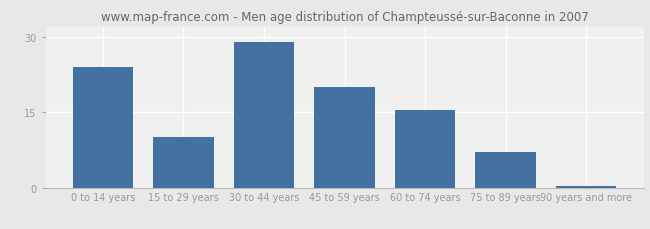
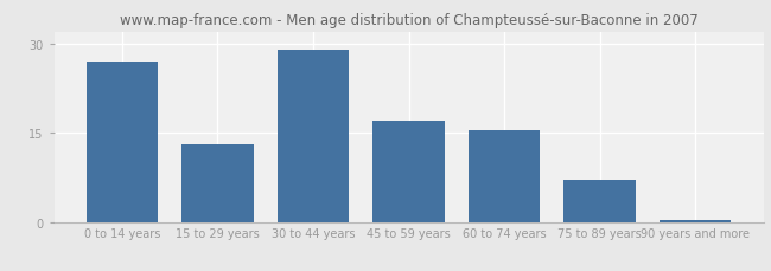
0 to 14 years: 24.0 -> 27.0
15 to 29 years: 10.0 -> 13.0
45 to 59 years: 20.0 -> 17.0
